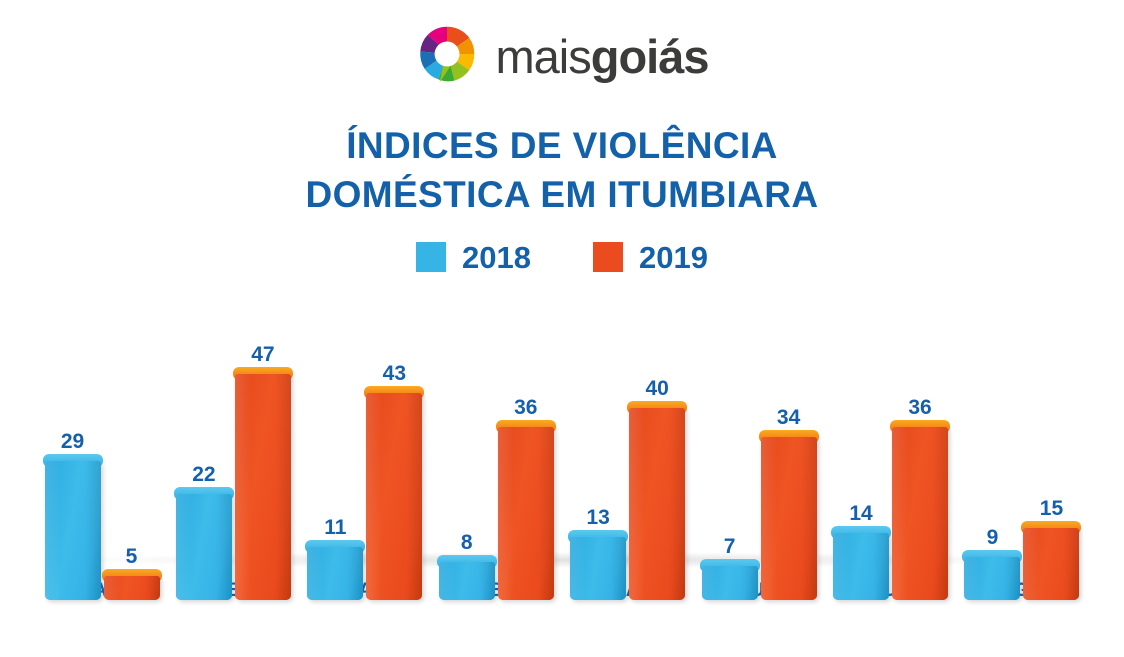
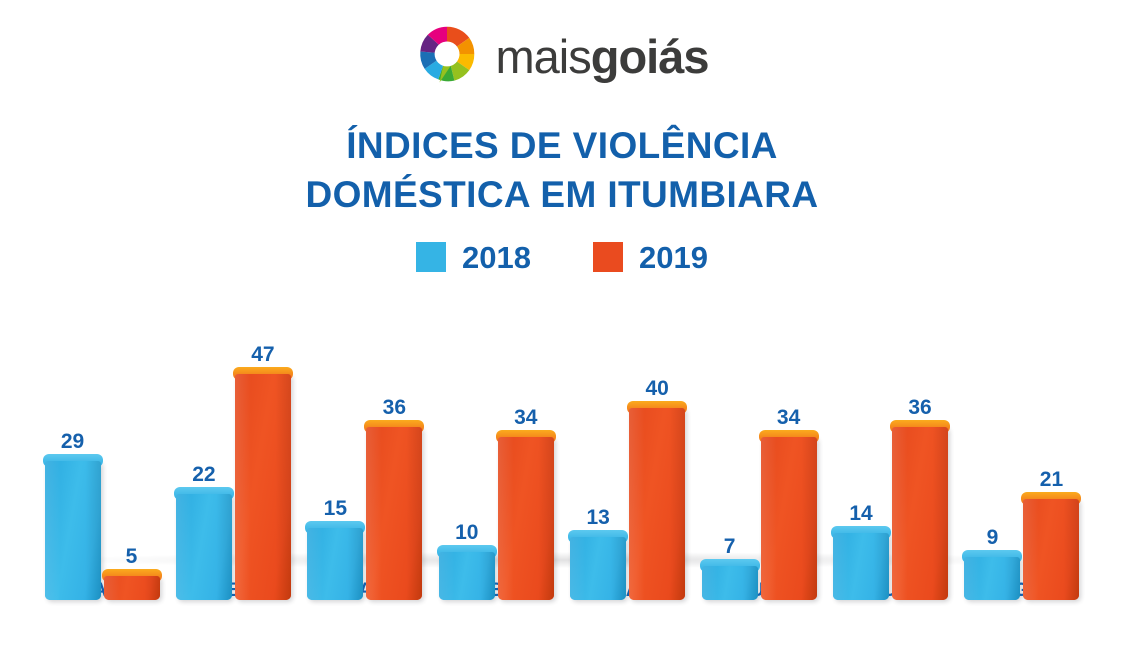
2018/MAR: 11 -> 15
2019/MAR: 43 -> 36
2018/ABR: 8 -> 10
2019/ABR: 36 -> 34
2019/AGO: 15 -> 21
